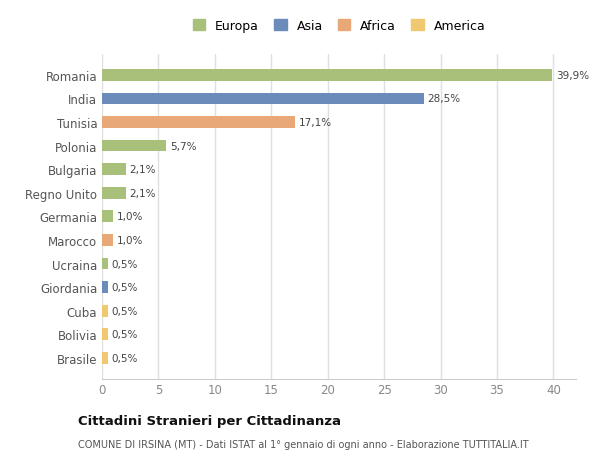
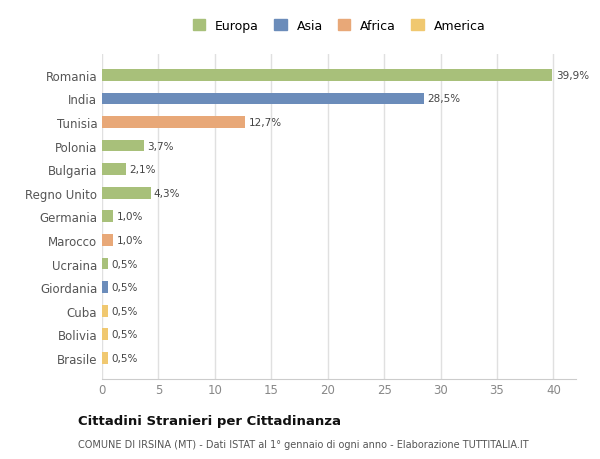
Tunisia: 17,1% -> 12,7%
Polonia: 5,7% -> 3,7%
Regno Unito: 2,1% -> 4,3%
